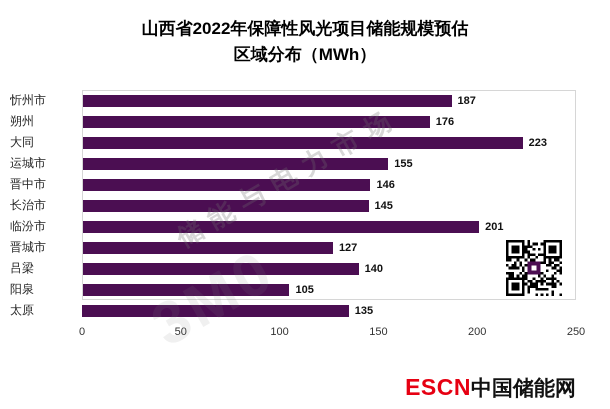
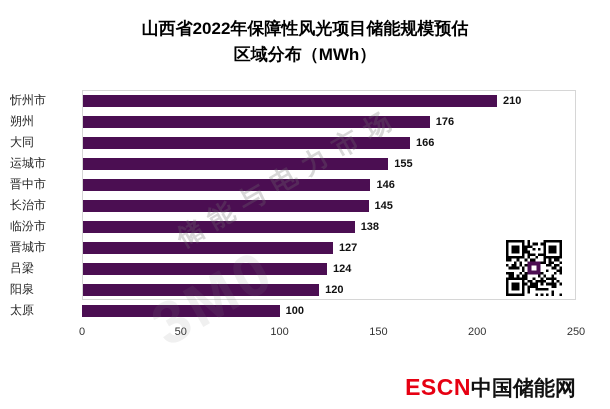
忻州市: 187 -> 210
大同: 223 -> 166
临汾市: 201 -> 138
吕梁: 140 -> 124
阳泉: 105 -> 120
太原: 135 -> 100
